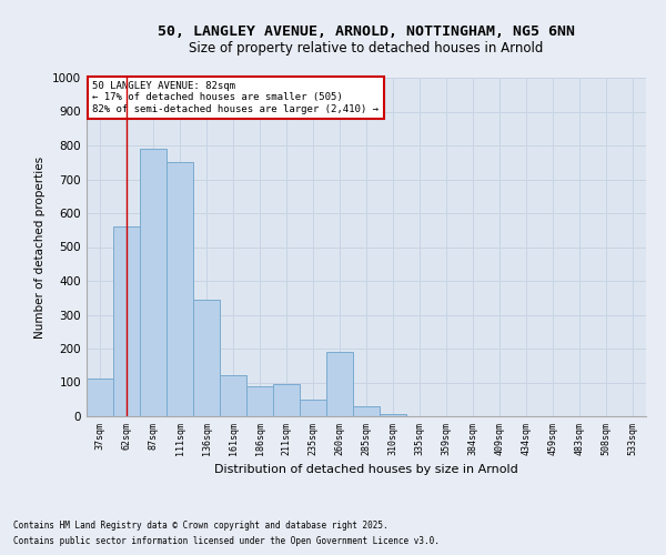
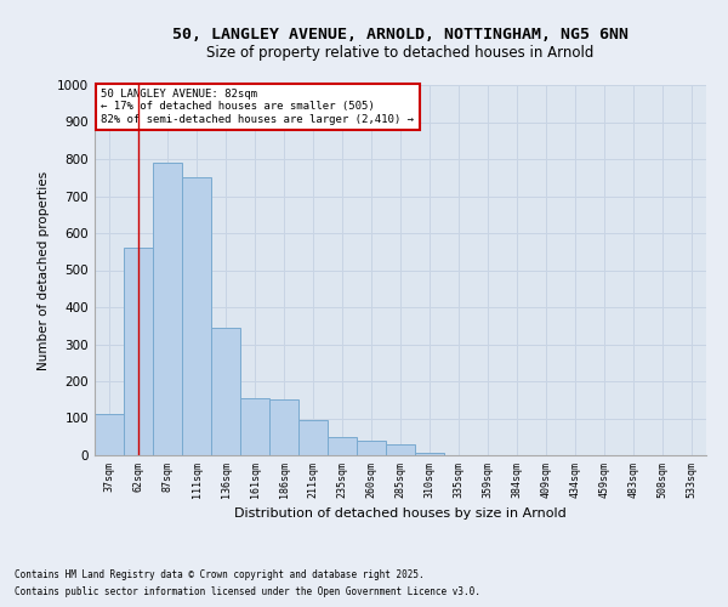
161sqm: 120 -> 155
186sqm: 90 -> 150
260sqm: 190 -> 40
